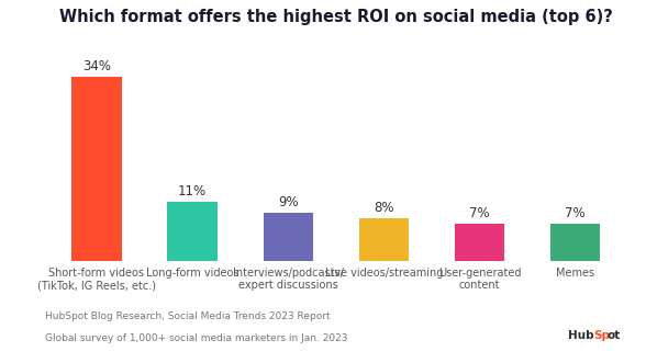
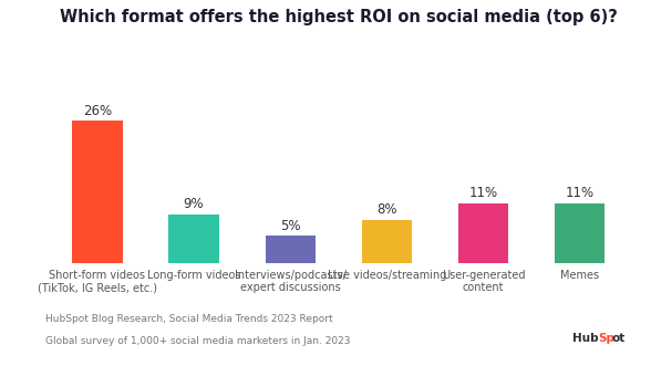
Short-form videos (TikTok, IG Reels, etc.): 34% -> 26%
Long-form videos: 11% -> 9%
Interviews/podcasts/ expert discussions: 9% -> 5%
User-generated content: 7% -> 11%
Memes: 7% -> 11%
